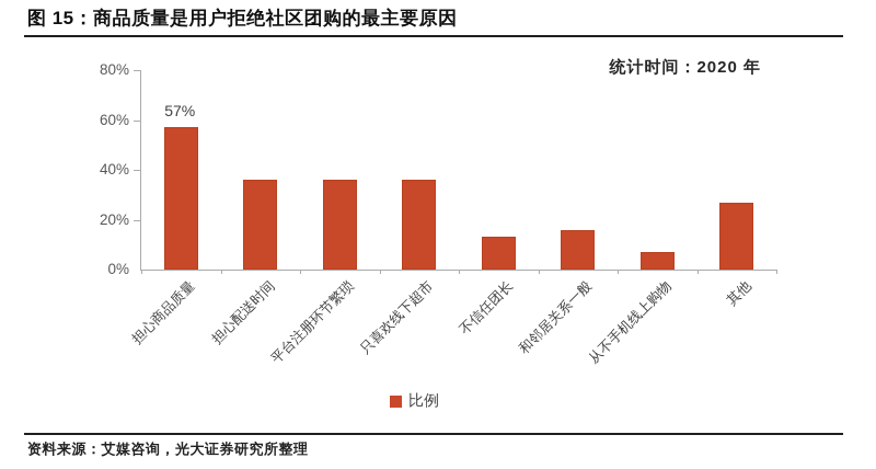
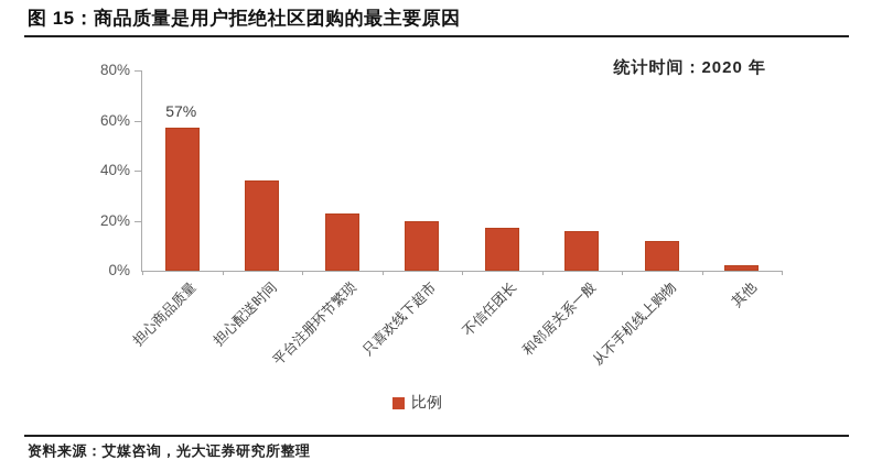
平台注册环节繁琐: 36% -> 23%
只喜欢线下超市: 36% -> 20%
不信任团长: 13% -> 17%
从不手机线上购物: 7% -> 12%
其他: 27% -> 2%
